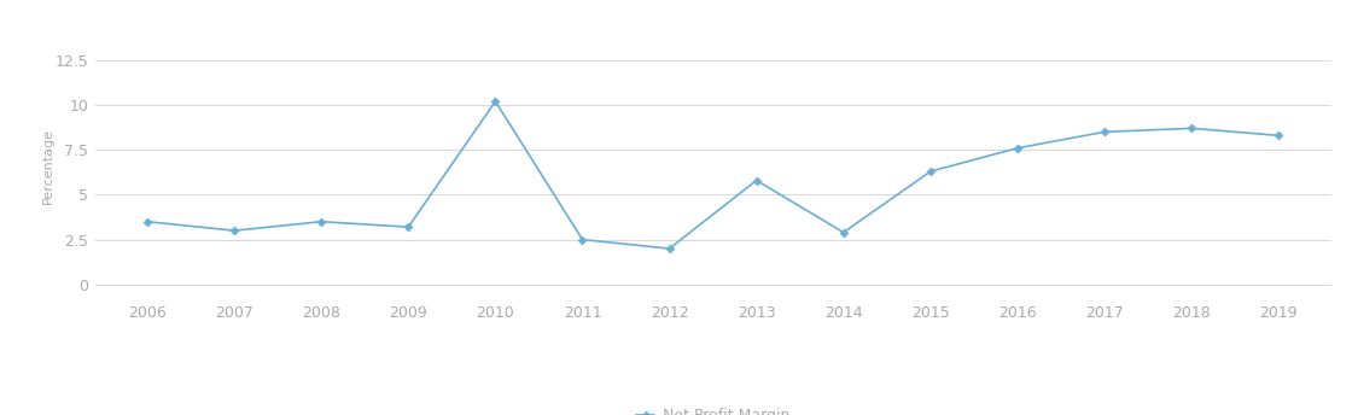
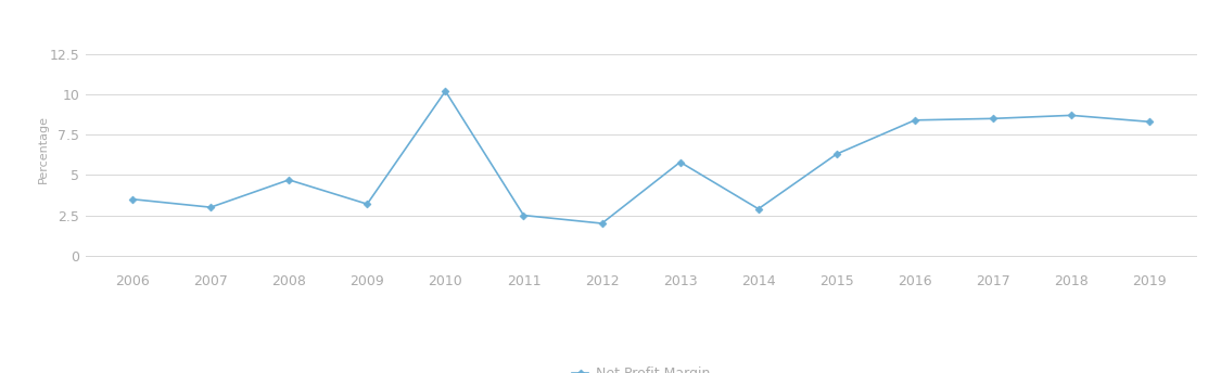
2008: 3.5 -> 4.7
2016: 7.6 -> 8.4
